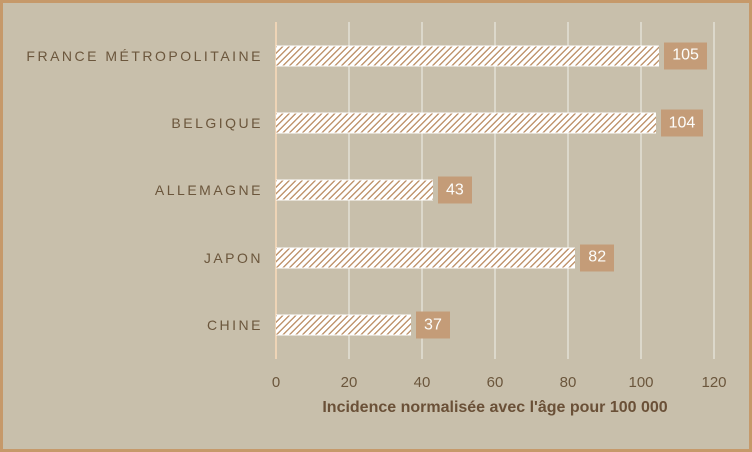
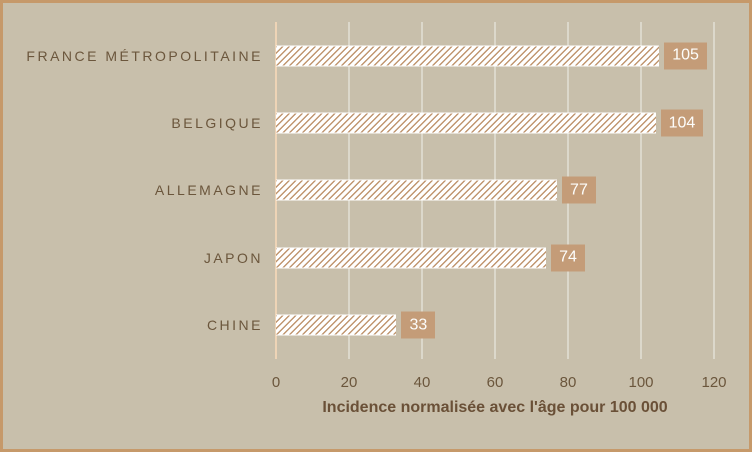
ALLEMAGNE: 43 -> 77
JAPON: 82 -> 74
CHINE: 37 -> 33
